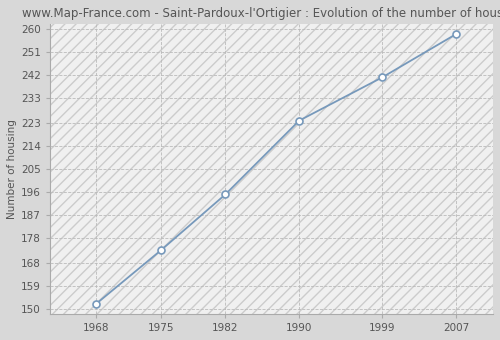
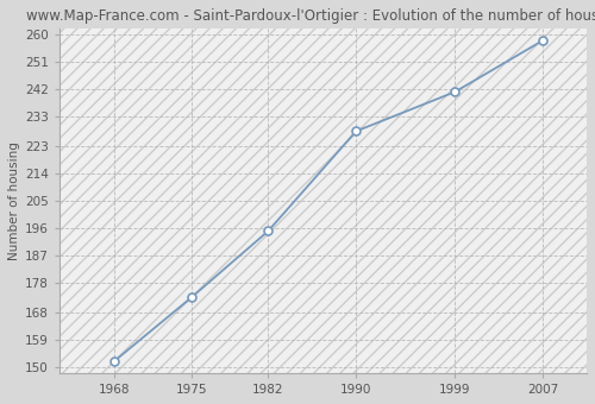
1990: 224 -> 228
